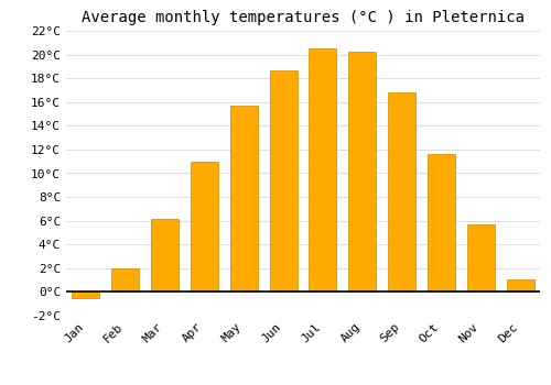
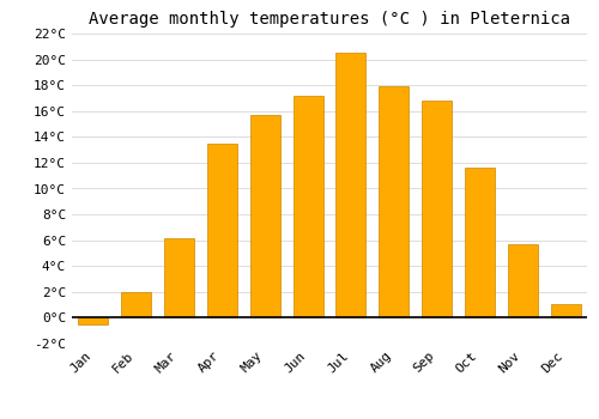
Apr: 11.0°C -> 13.5°C
Jun: 18.7°C -> 17.2°C
Aug: 20.2°C -> 17.9°C
